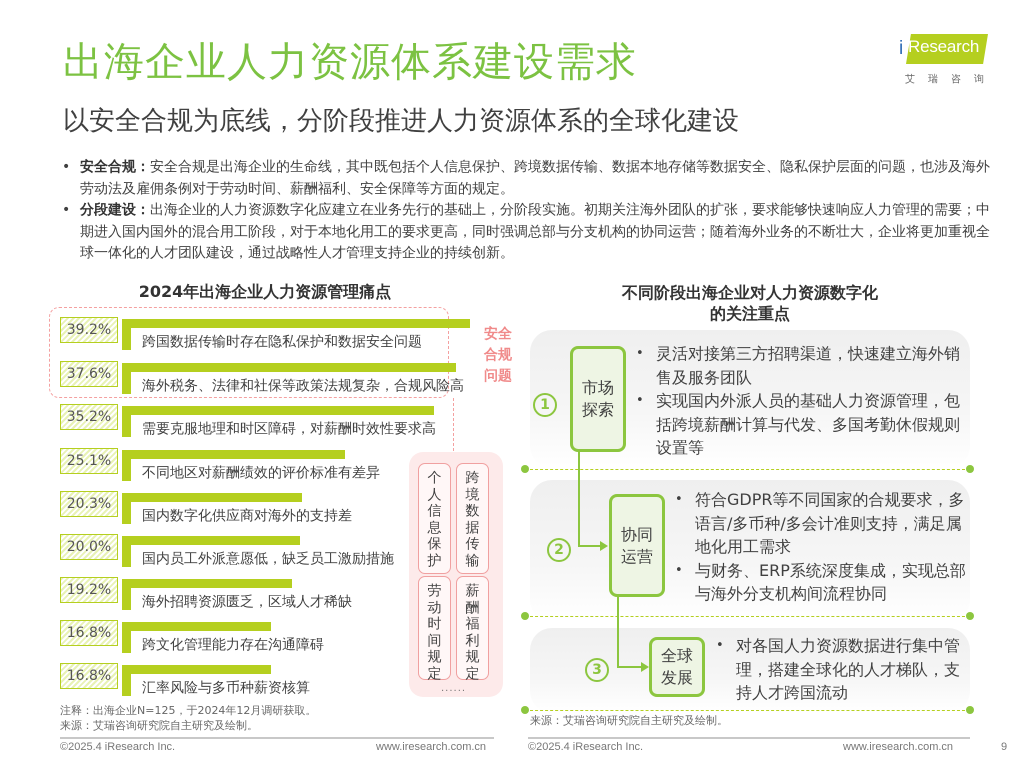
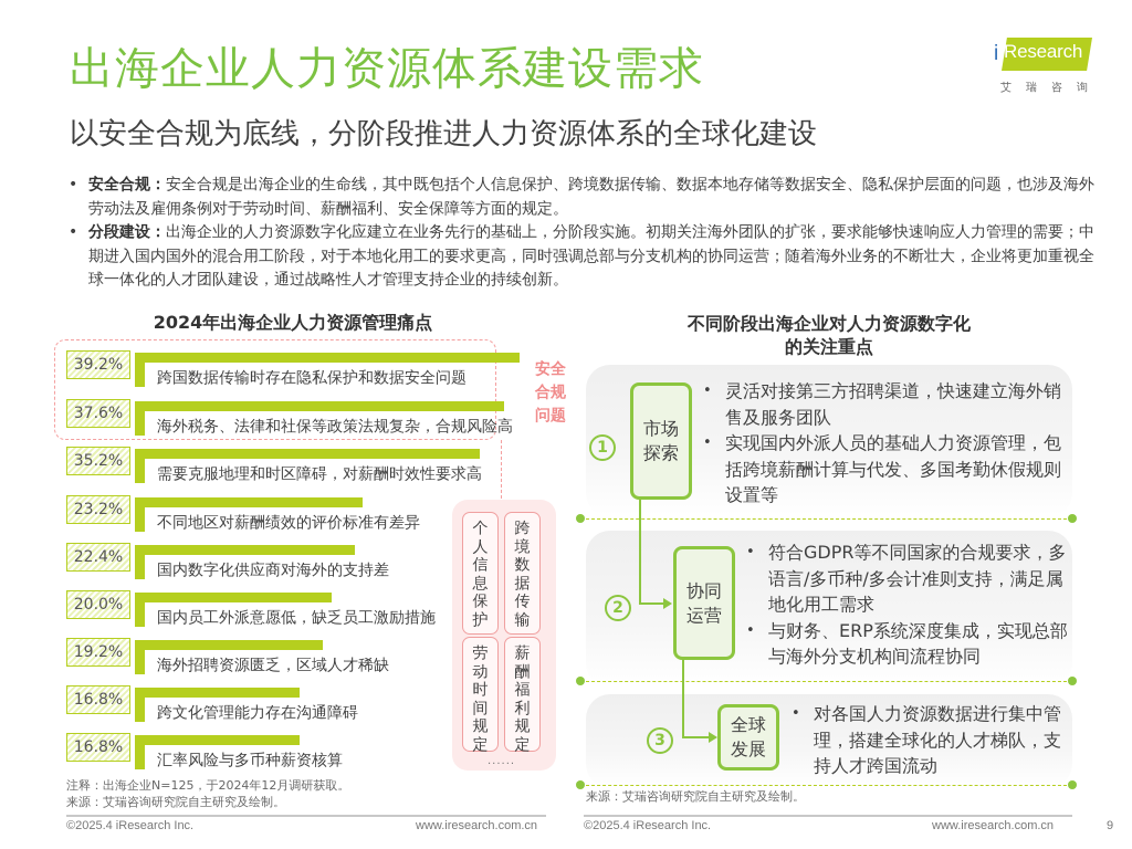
不同地区对薪酬绩效的评价标准有差异: 25.1% -> 23.2%
国内数字化供应商对海外的支持差: 20.3% -> 22.4%
